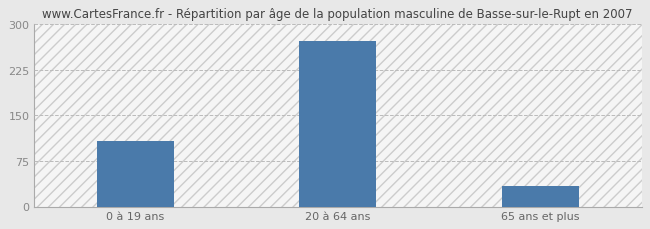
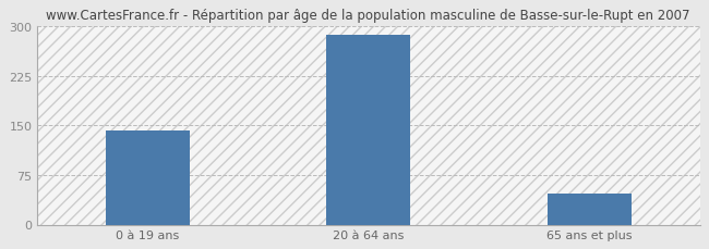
0 à 19 ans: 108 -> 142
20 à 64 ans: 272 -> 287
65 ans et plus: 34 -> 47
